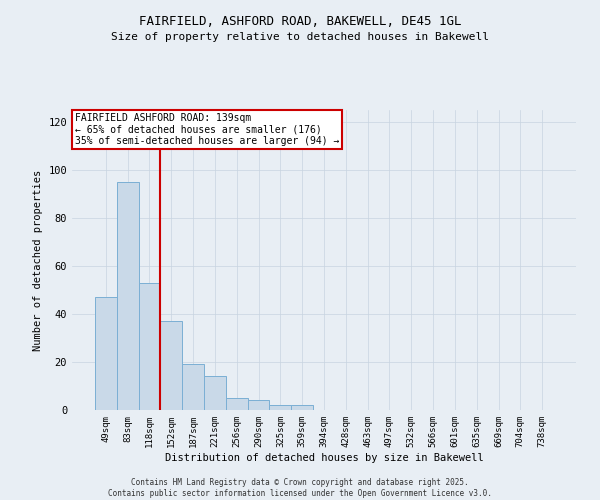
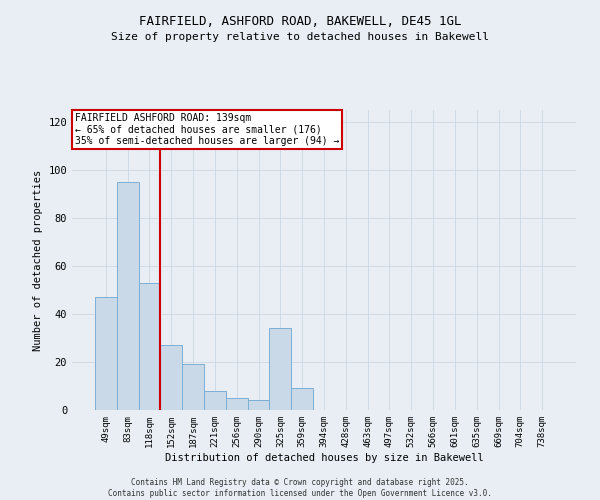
152sqm: 37 -> 27
221sqm: 14 -> 8
325sqm: 2 -> 34
359sqm: 2 -> 9
